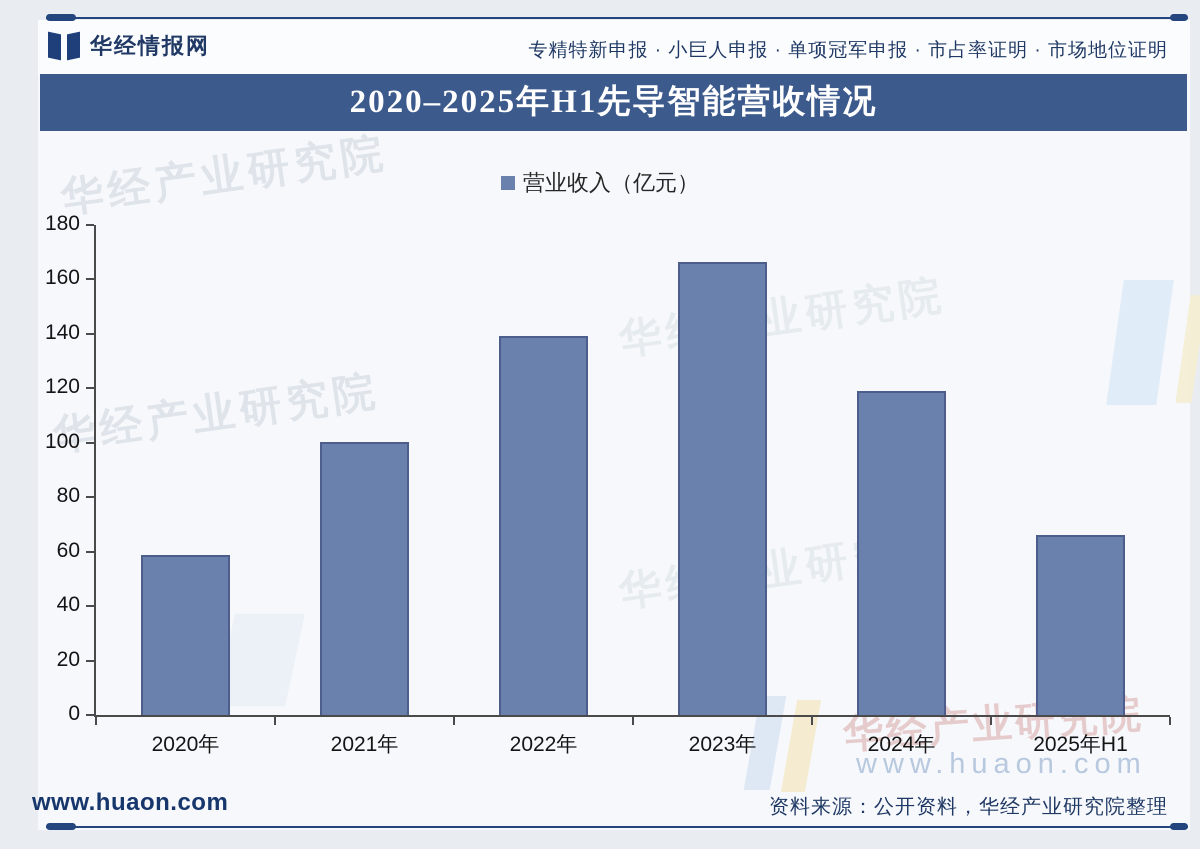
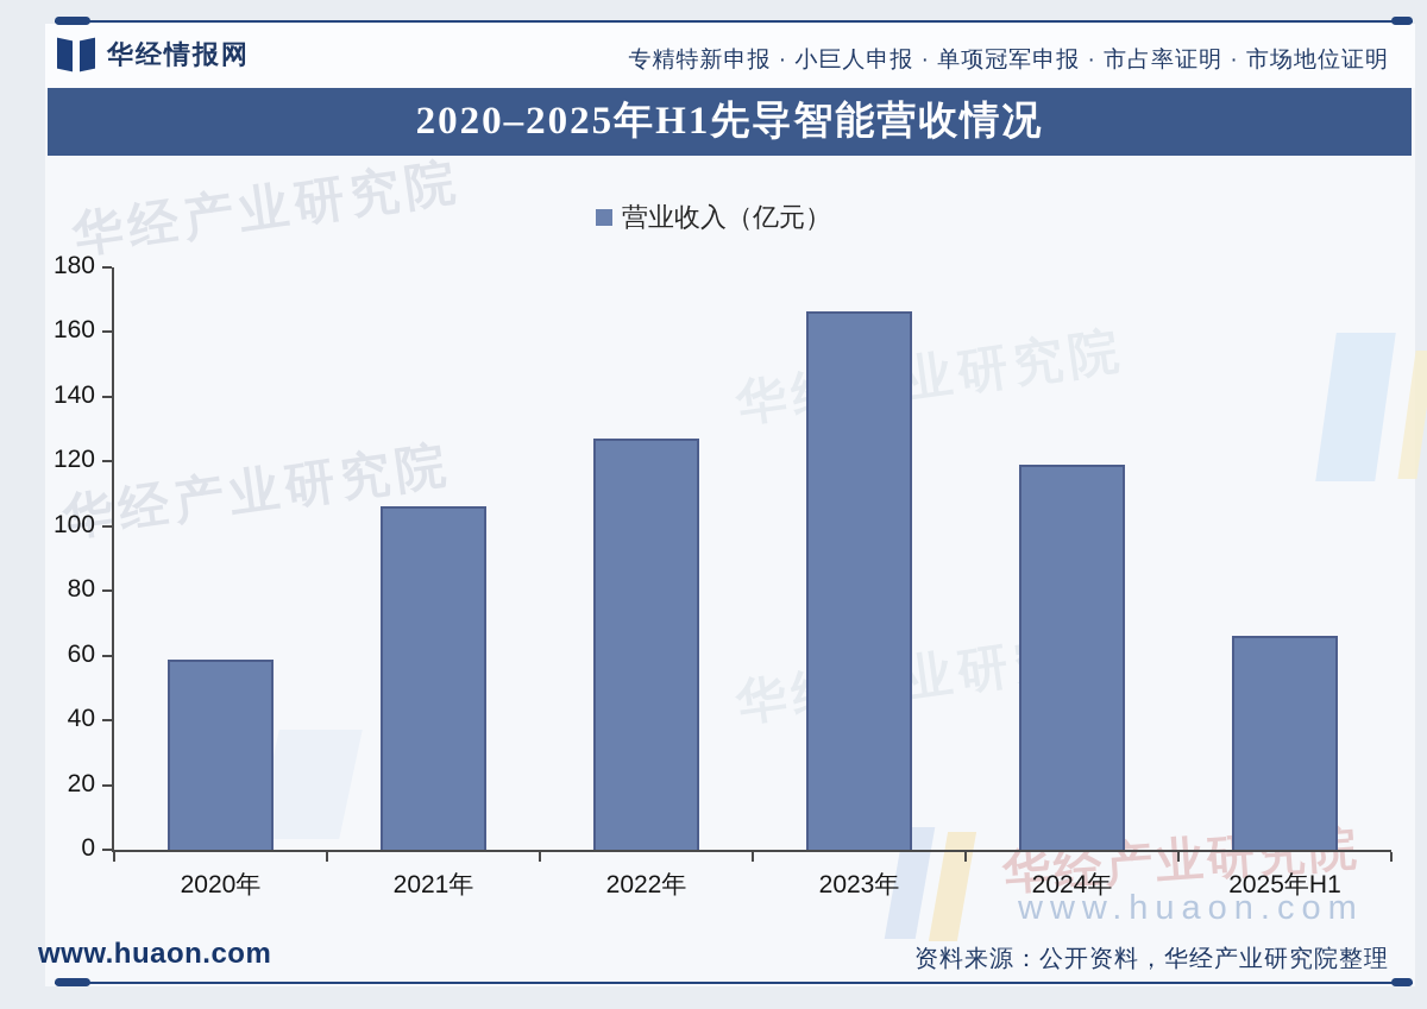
2021年: 100 -> 106
2022年: 139 -> 127
